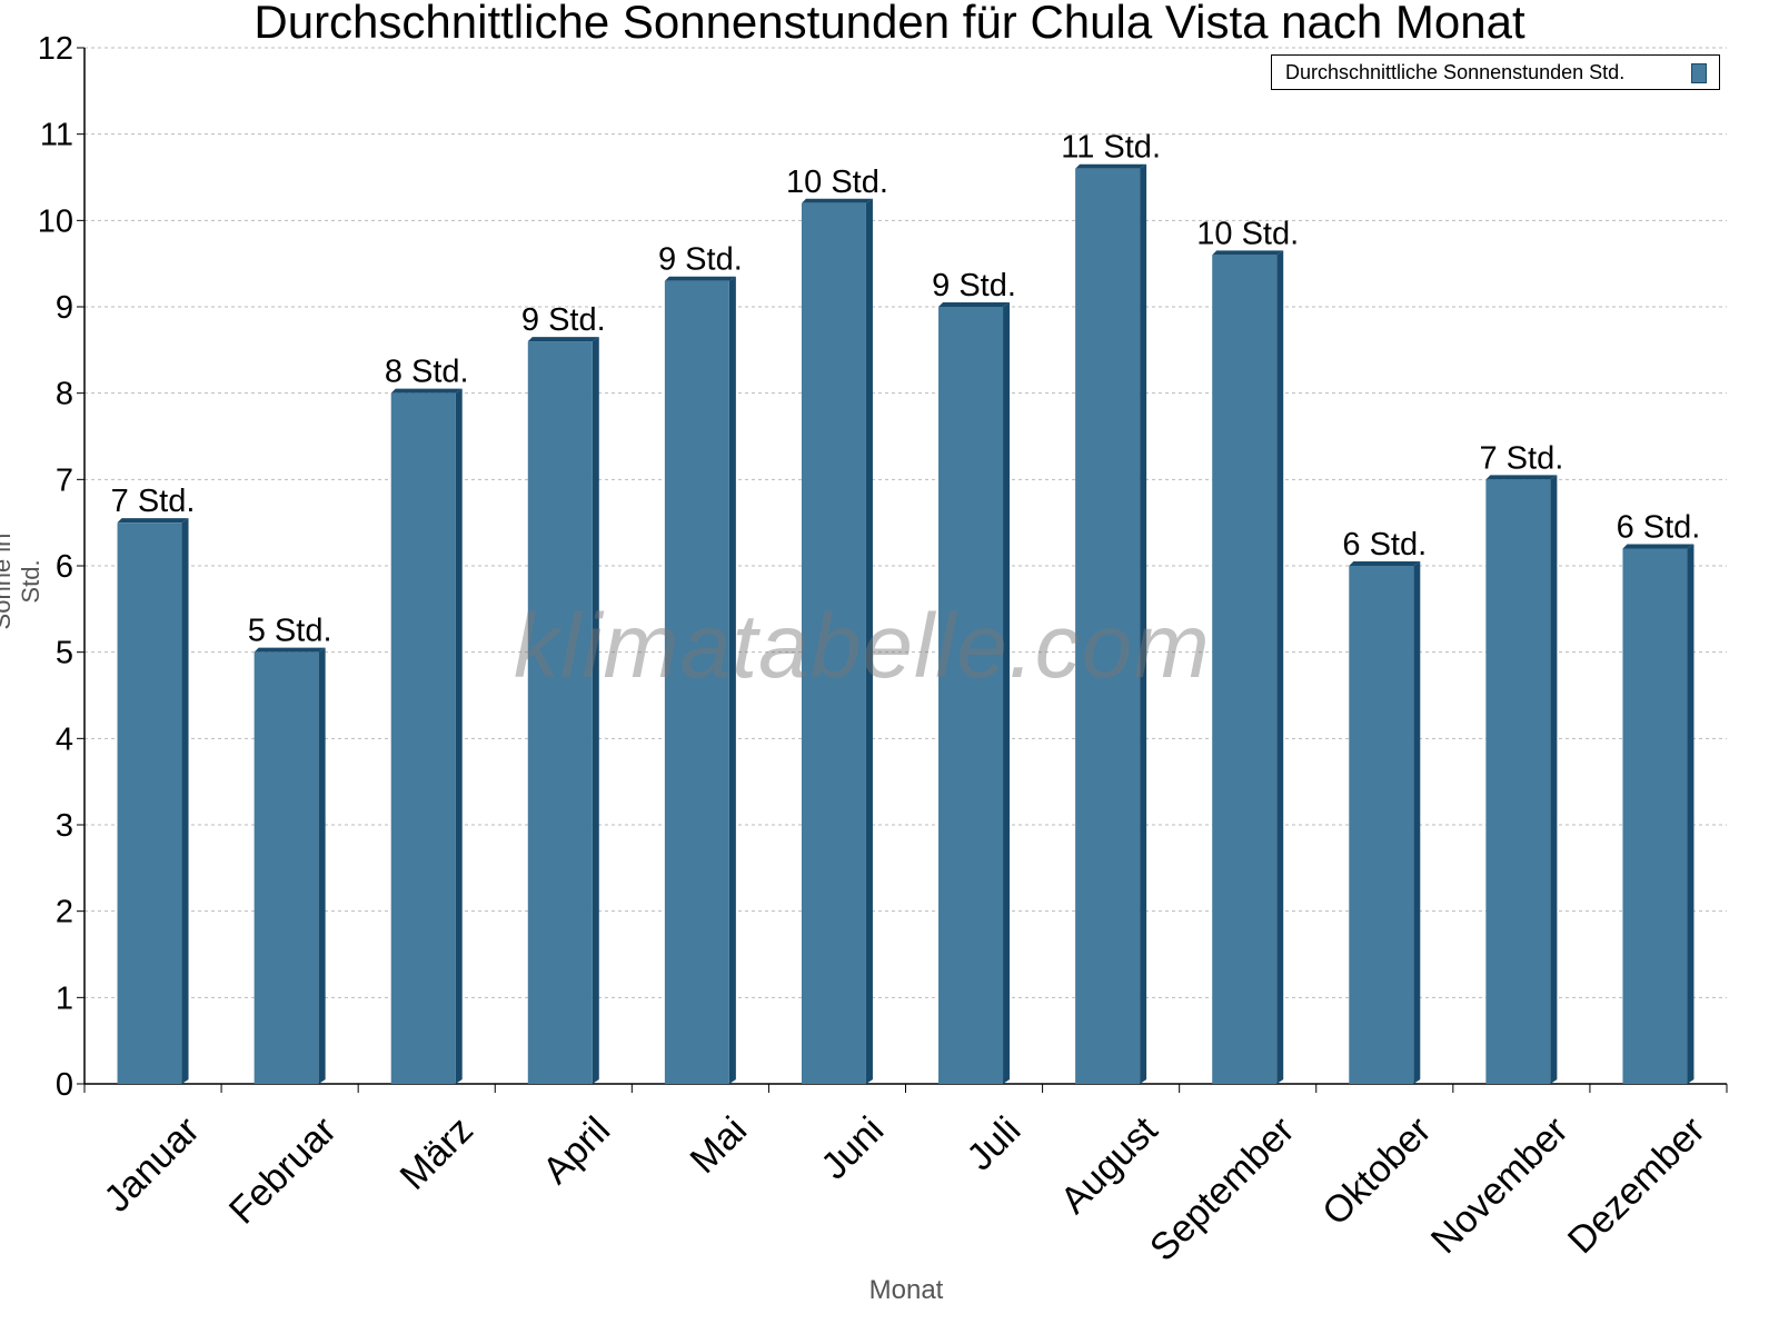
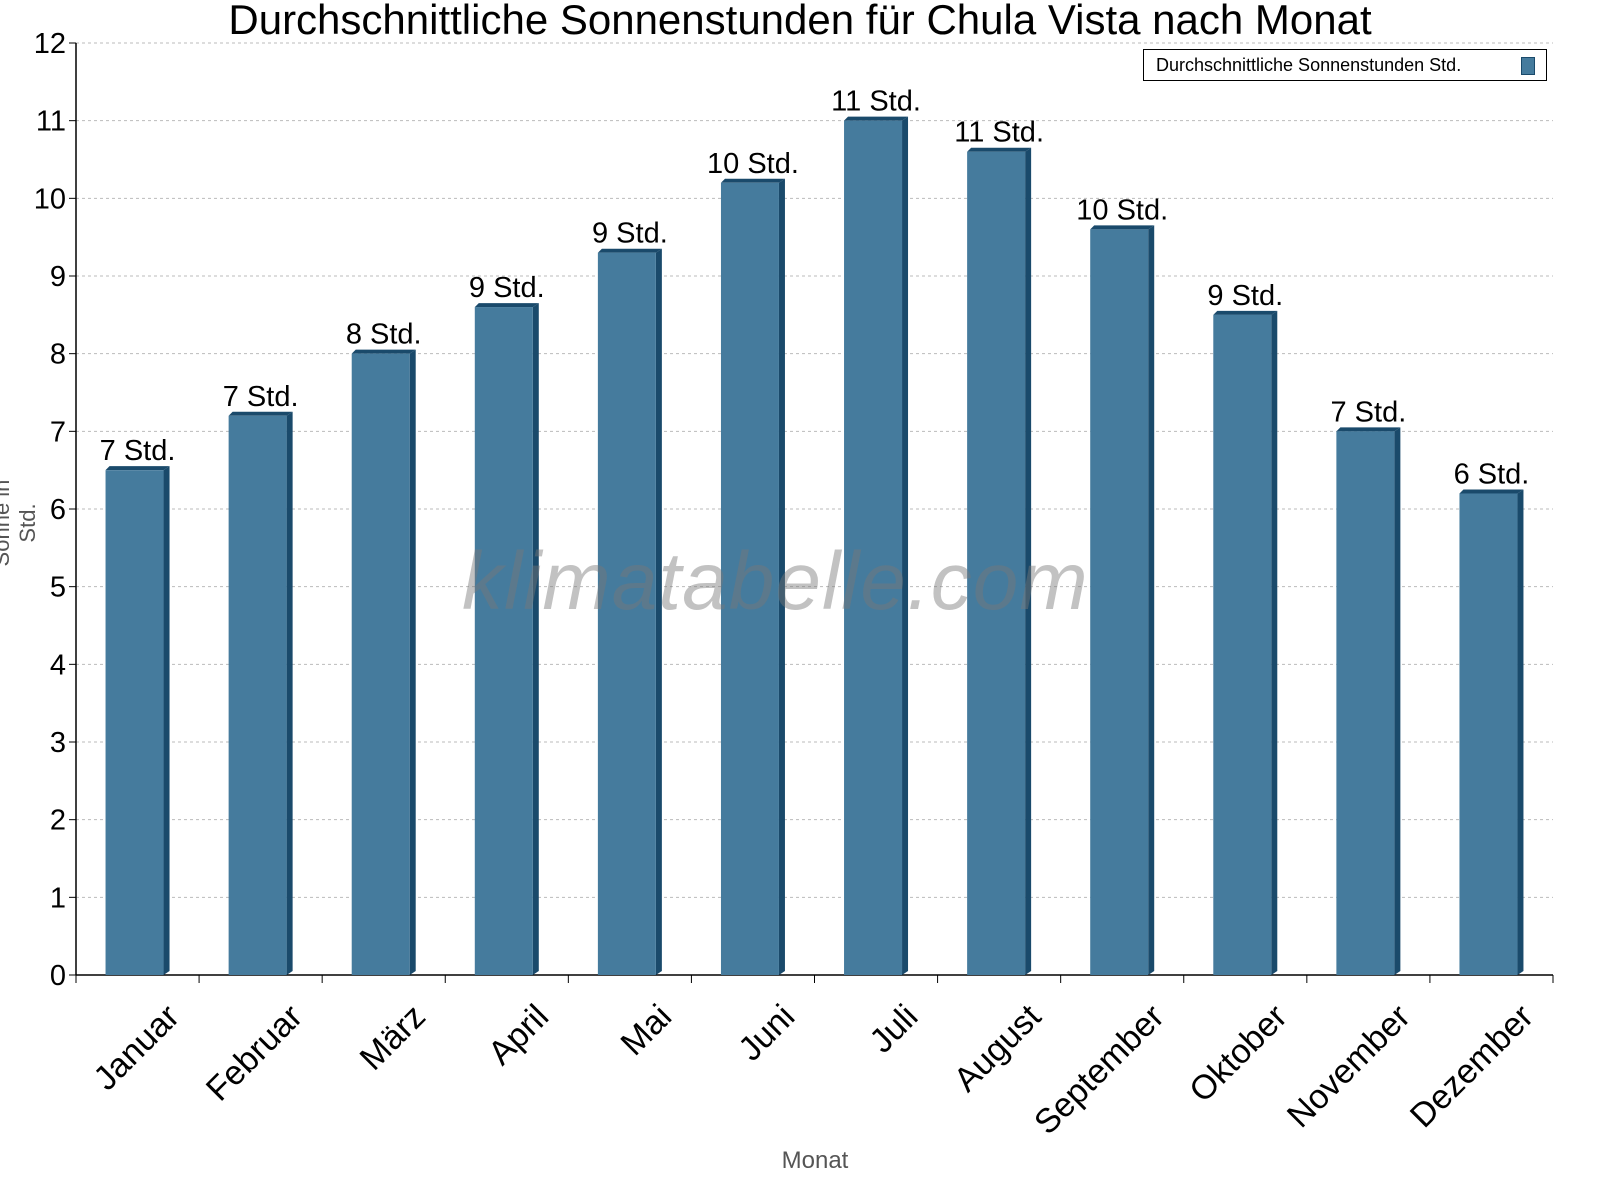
Februar: 5 -> 7
Juli: 9 -> 11
Oktober: 6 -> 9
